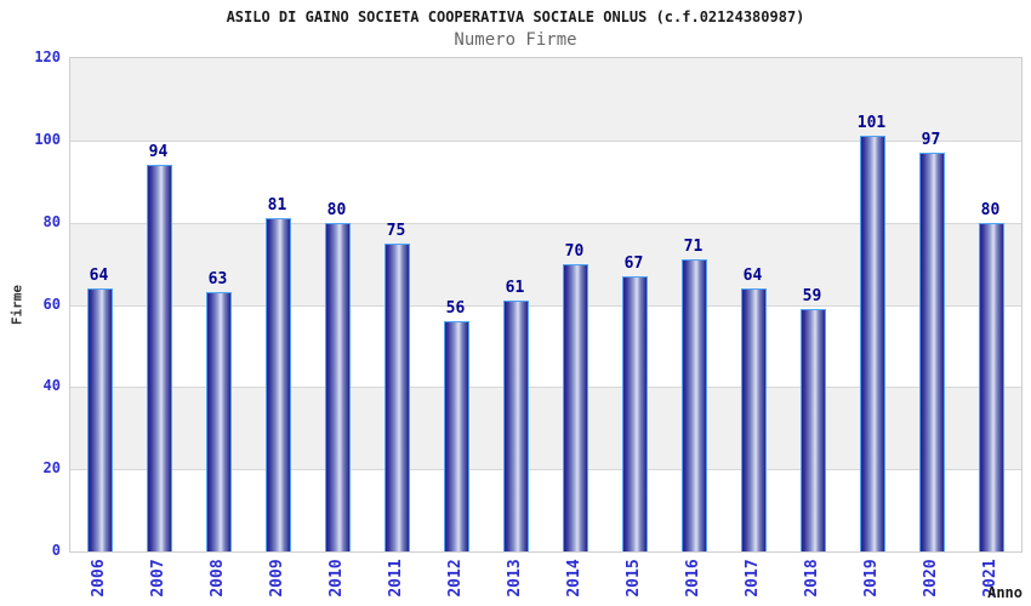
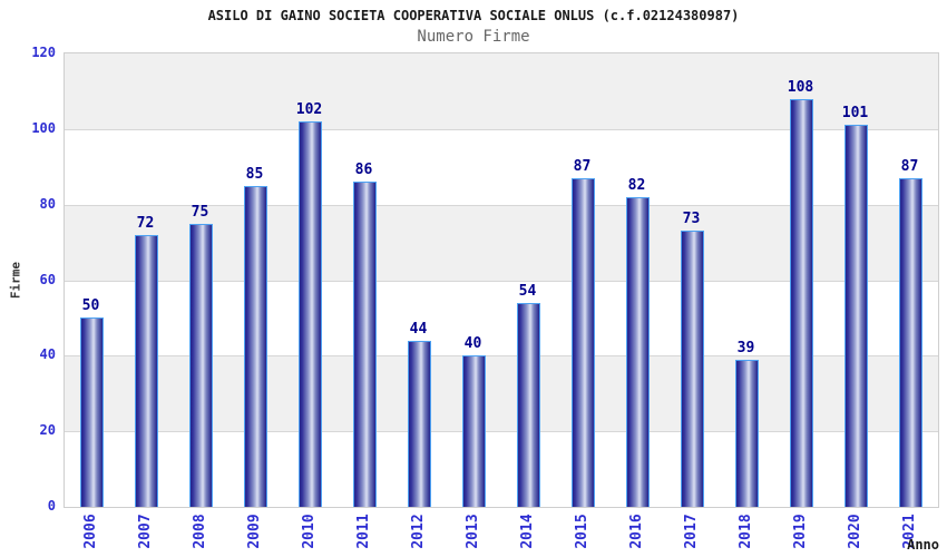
2006: 64 -> 50
2007: 94 -> 72
2008: 63 -> 75
2009: 81 -> 85
2010: 80 -> 102
2011: 75 -> 86
2012: 56 -> 44
2013: 61 -> 40
2014: 70 -> 54
2015: 67 -> 87
2016: 71 -> 82
2017: 64 -> 73
2018: 59 -> 39
2019: 101 -> 108
2020: 97 -> 101
2021: 80 -> 87
